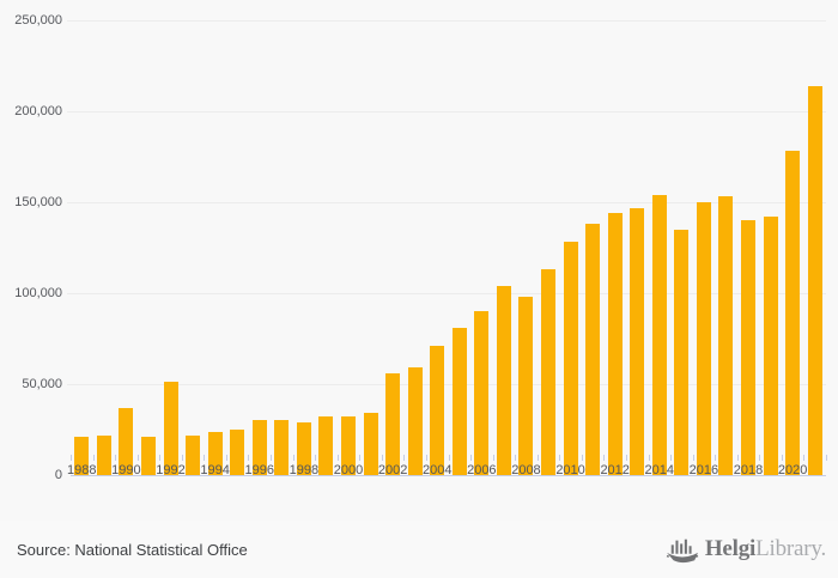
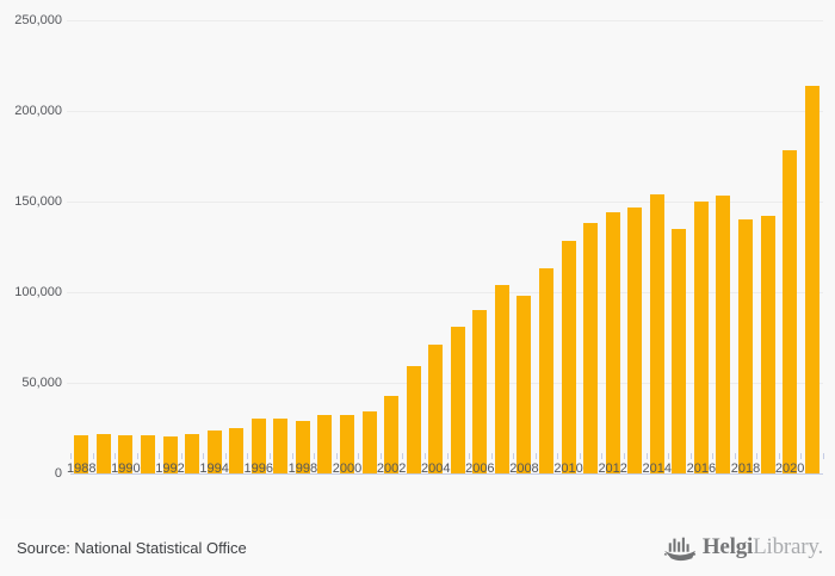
1990: 37000 -> 21000
1992: 51000 -> 20000
2002: 56000 -> 43000
